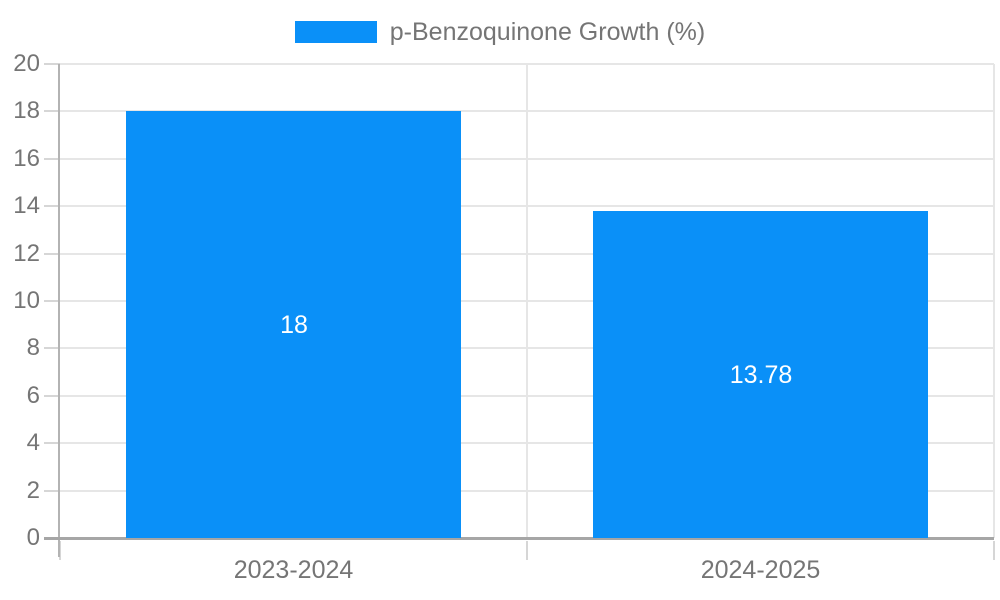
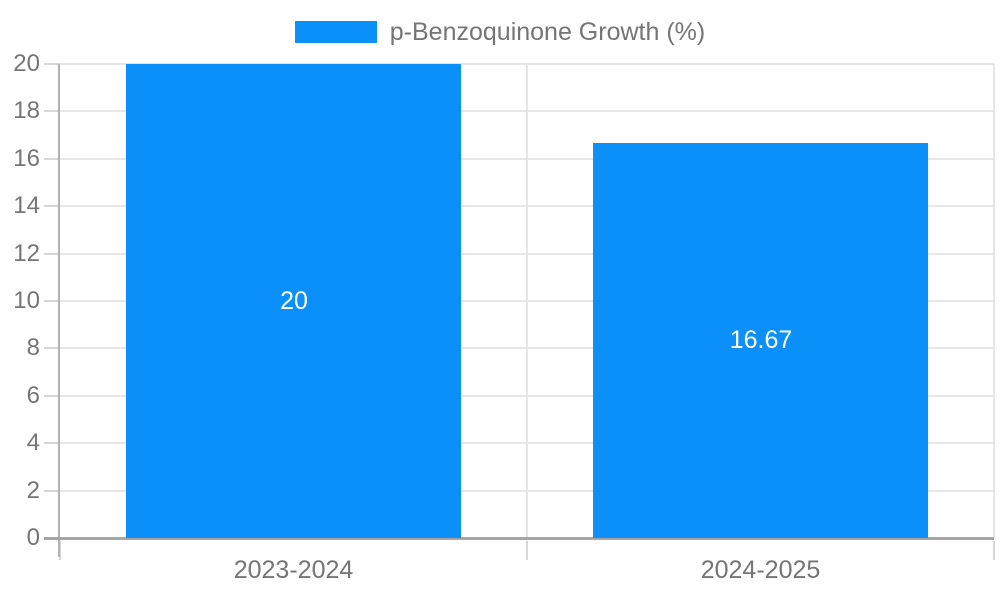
2023-2024: 18 -> 20
2024-2025: 13.78 -> 16.67
